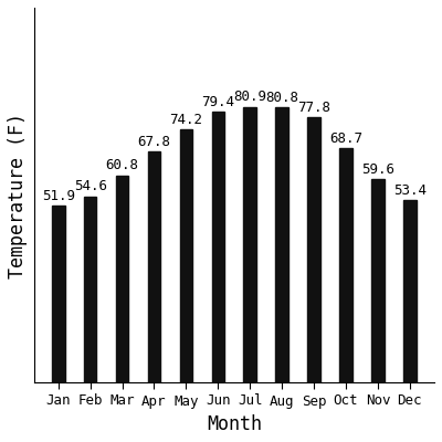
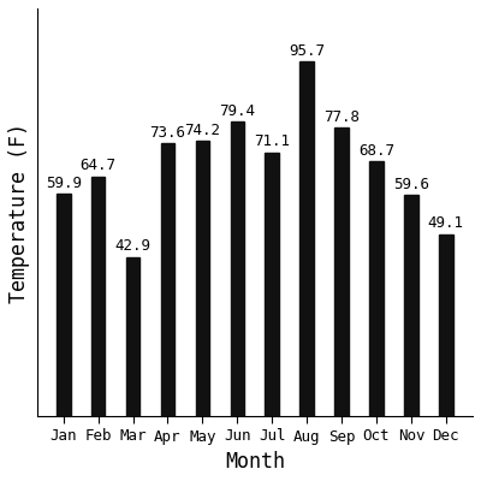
Jan: 51.9 -> 59.9
Feb: 54.6 -> 64.7
Mar: 60.8 -> 42.9
Apr: 67.8 -> 73.6
Jul: 80.9 -> 71.1
Aug: 80.8 -> 95.7
Dec: 53.4 -> 49.1
